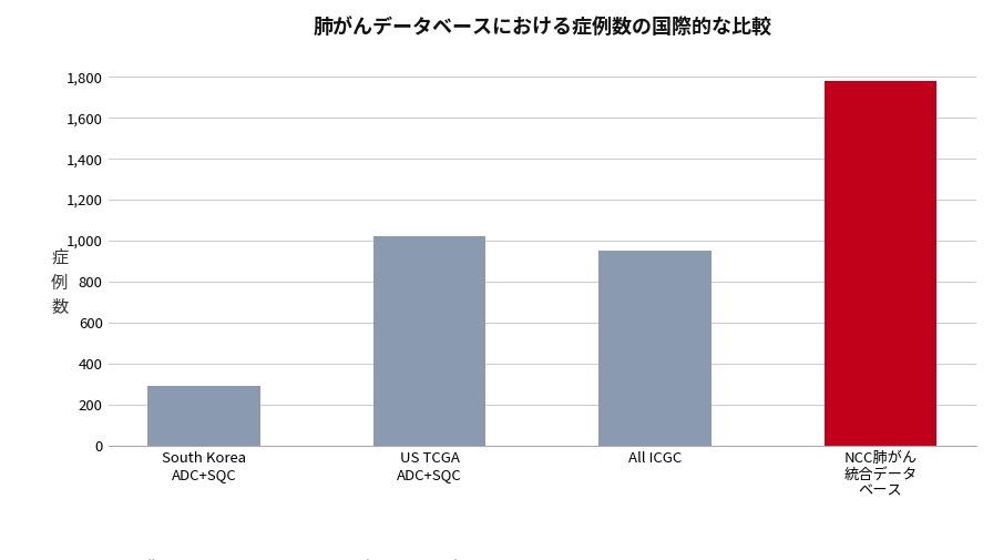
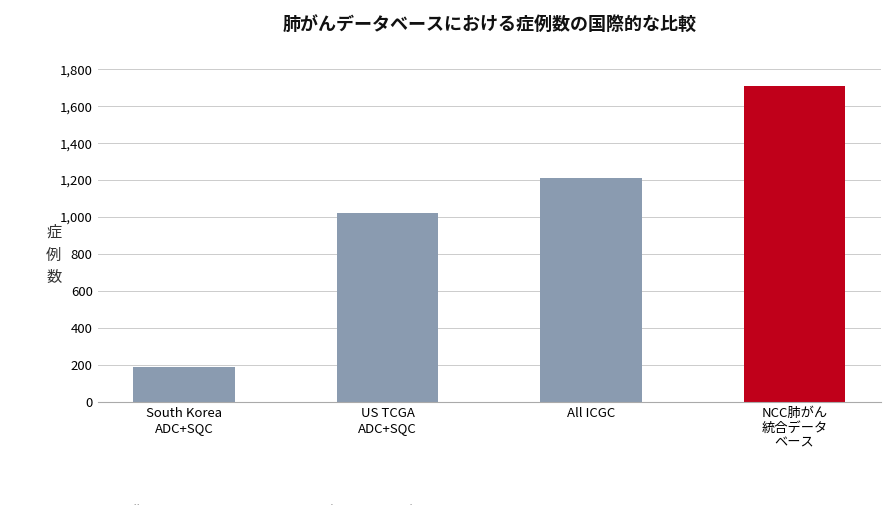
South Korea ADC+SQC: 290 -> 190
All ICGC: 950 -> 1,210
NCC肺がん 統合データ ベース: 1,780 -> 1,710
